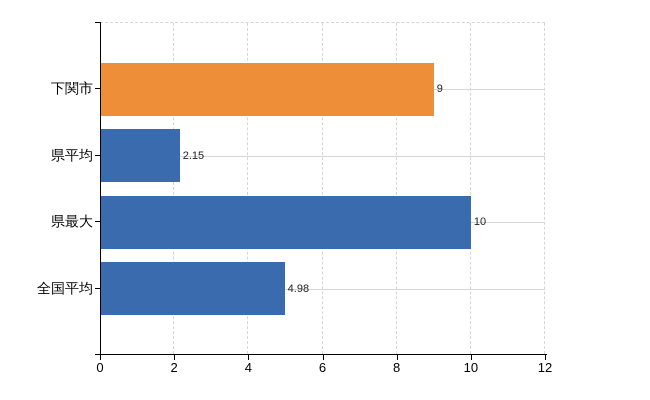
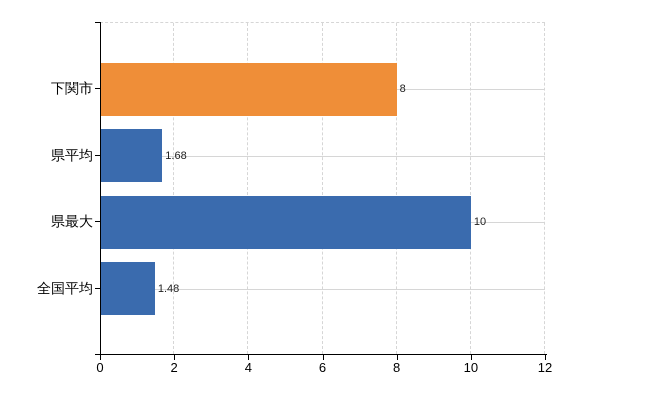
下関市: 9 -> 8
県平均: 2.15 -> 1.68
全国平均: 4.98 -> 1.48
